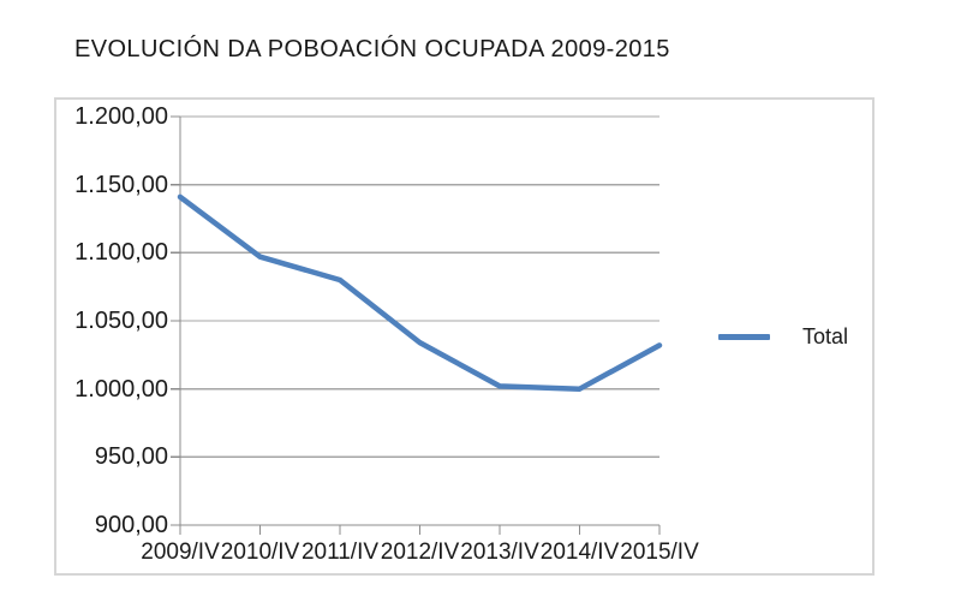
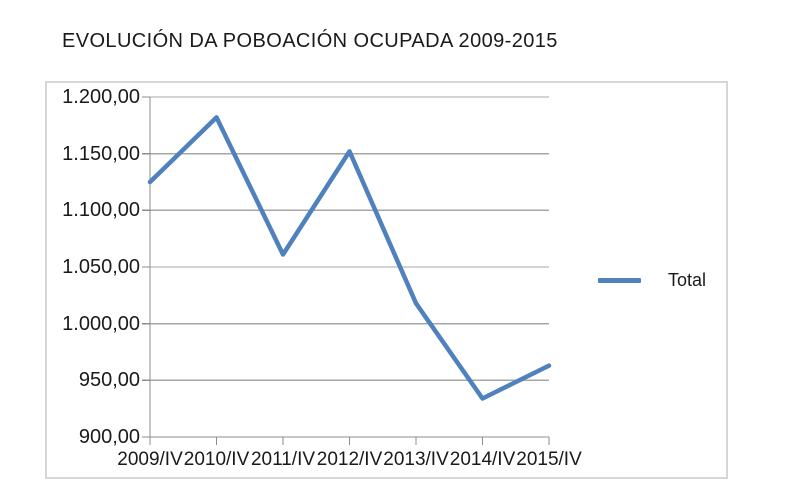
2009/IV: 1141 -> 1125
2010/IV: 1097 -> 1182
2011/IV: 1080 -> 1061
2012/IV: 1034 -> 1152
2013/IV: 1002 -> 1018
2014/IV: 1000 -> 934
2015/IV: 1032 -> 963
